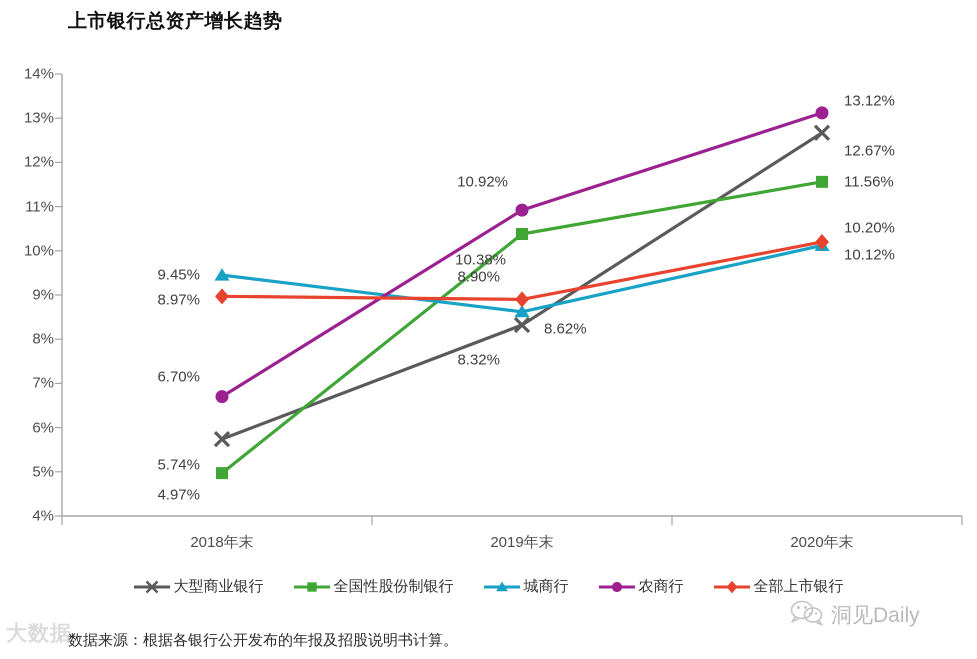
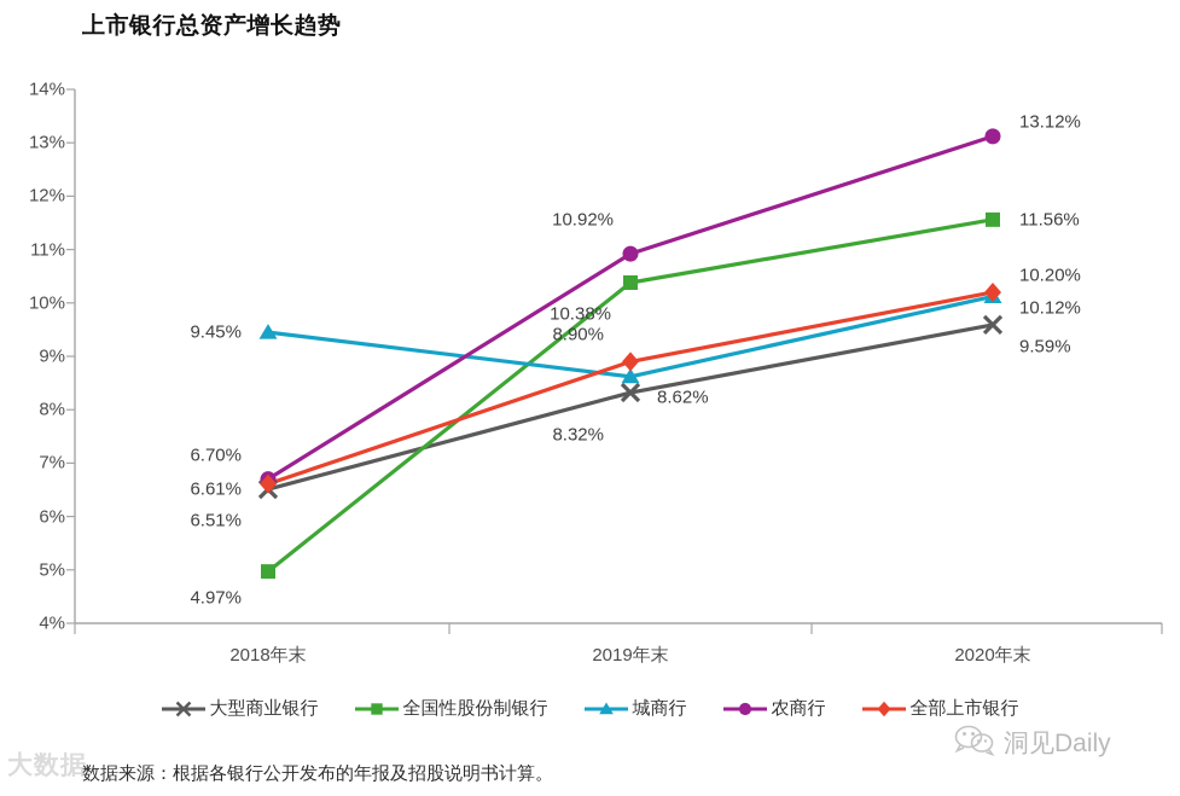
大型商业银行/2018年末: 5.74% -> 6.51%
全部上市银行/2018年末: 8.97% -> 6.61%
大型商业银行/2020年末: 12.67% -> 9.59%
